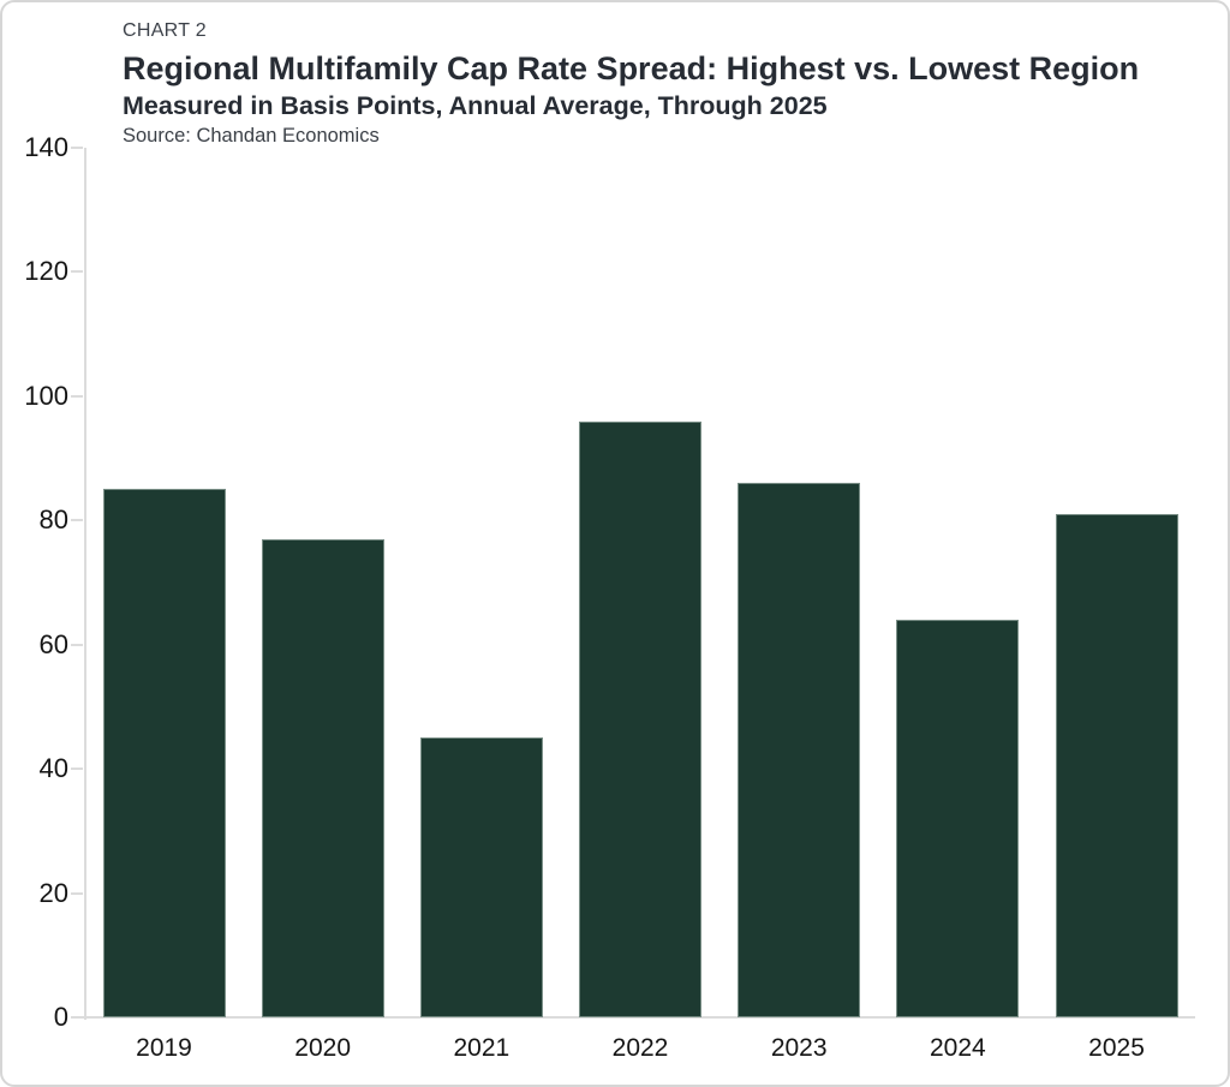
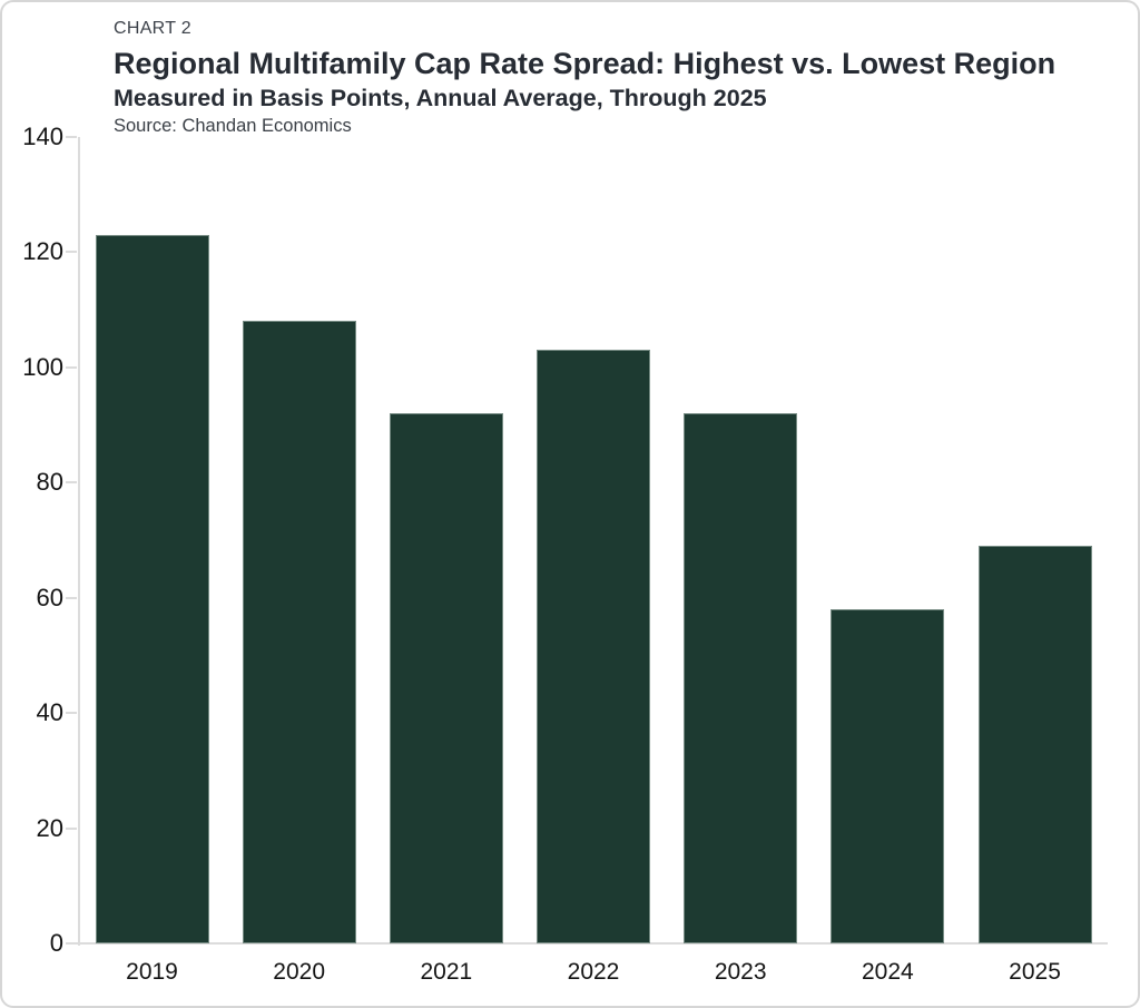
2019: 85 -> 123
2020: 77 -> 108
2021: 45 -> 92
2022: 96 -> 103
2023: 86 -> 92
2024: 64 -> 58
2025: 81 -> 69
